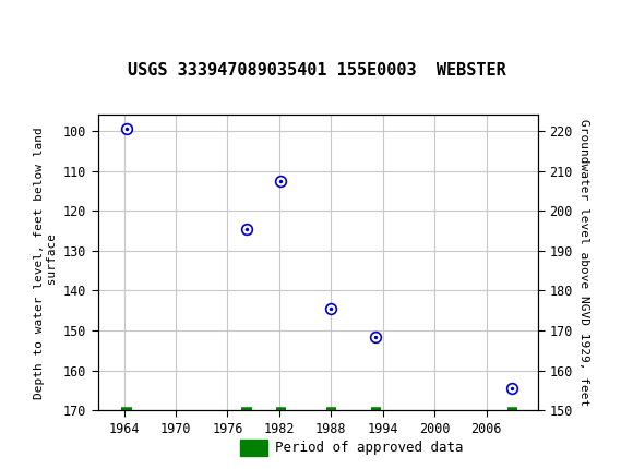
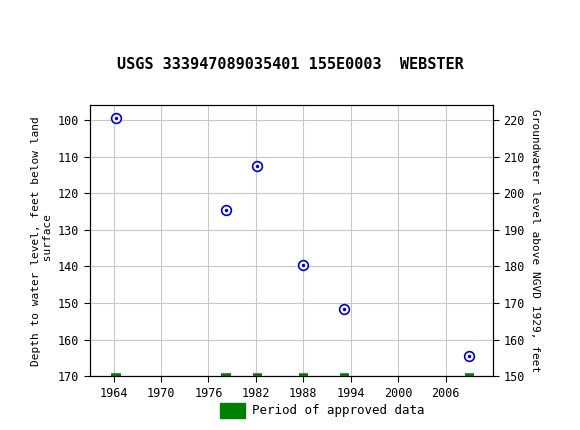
1988: 144.5 -> 139.5
